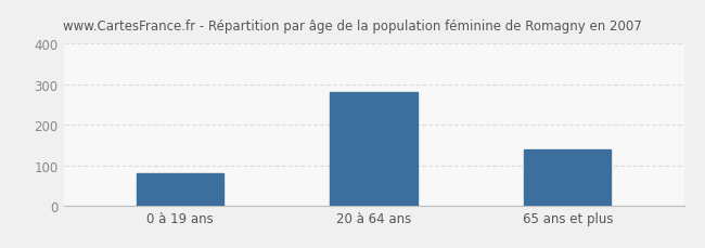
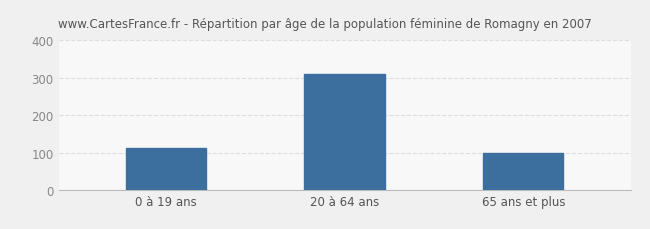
0 à 19 ans: 80 -> 113
20 à 64 ans: 280 -> 309
65 ans et plus: 140 -> 99
